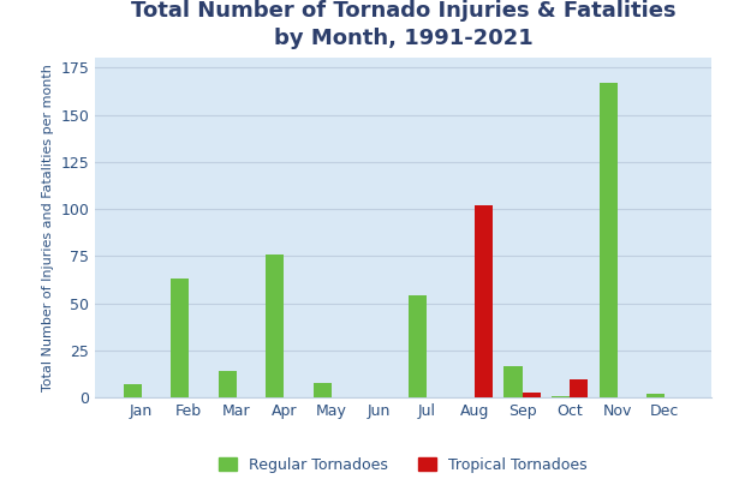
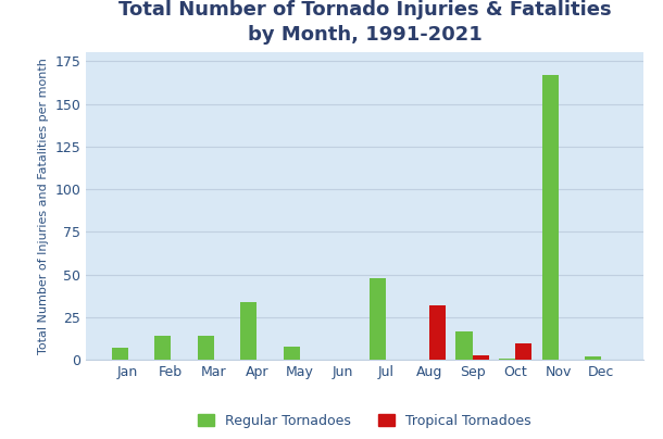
Regular Tornadoes/Feb: 63 -> 14
Regular Tornadoes/Apr: 76 -> 34
Regular Tornadoes/Jul: 54 -> 48
Tropical Tornadoes/Aug: 102 -> 32
